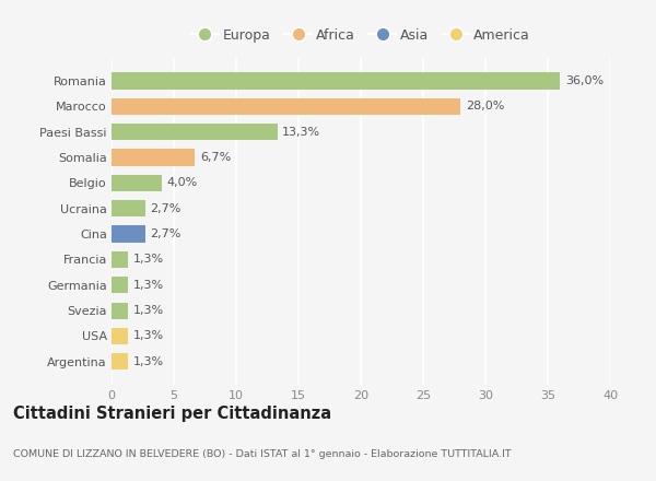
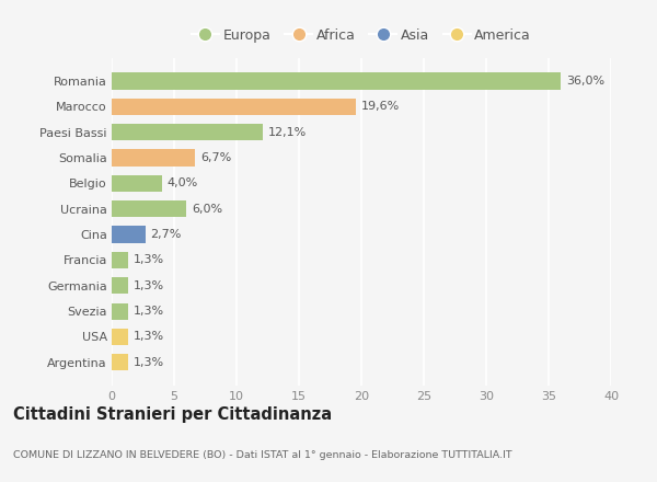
Marocco: 28,0% -> 19,6%
Paesi Bassi: 13,3% -> 12,1%
Ucraina: 2,7% -> 6,0%
